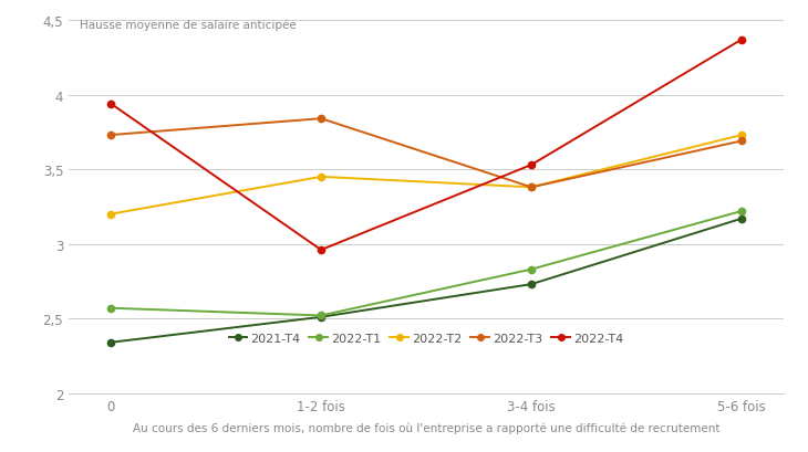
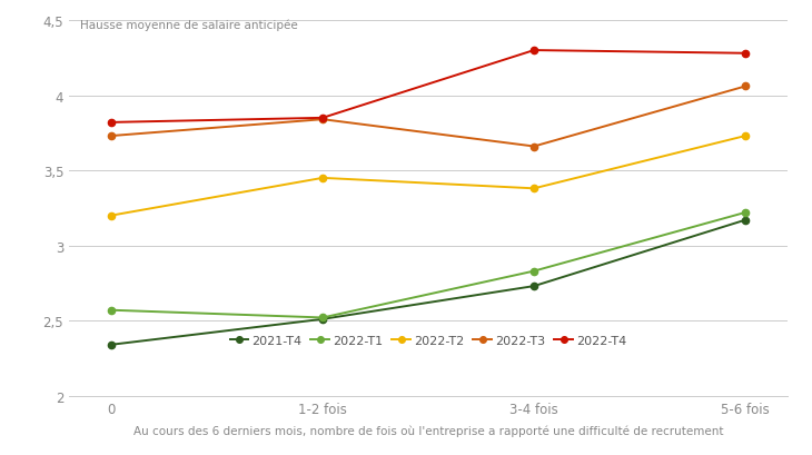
2022-T4/0: 3,94 -> 3,82
2022-T4/1-2 fois: 2,96 -> 3,85
2022-T3/3-4 fois: 3,38 -> 3,66
2022-T4/3-4 fois: 3,53 -> 4,30
2022-T3/5-6 fois: 3,69 -> 4,06
2022-T4/5-6 fois: 4,37 -> 4,28
